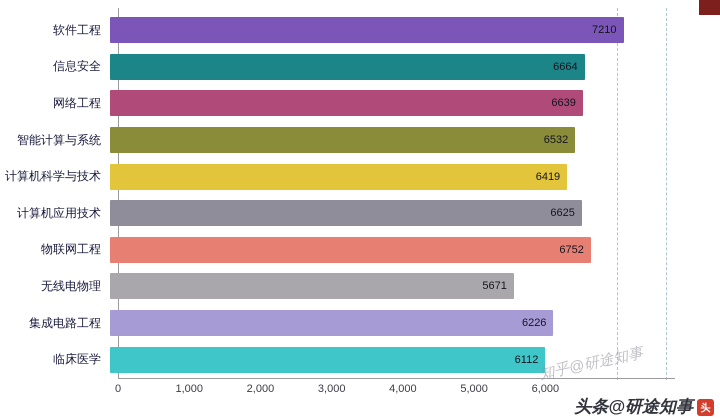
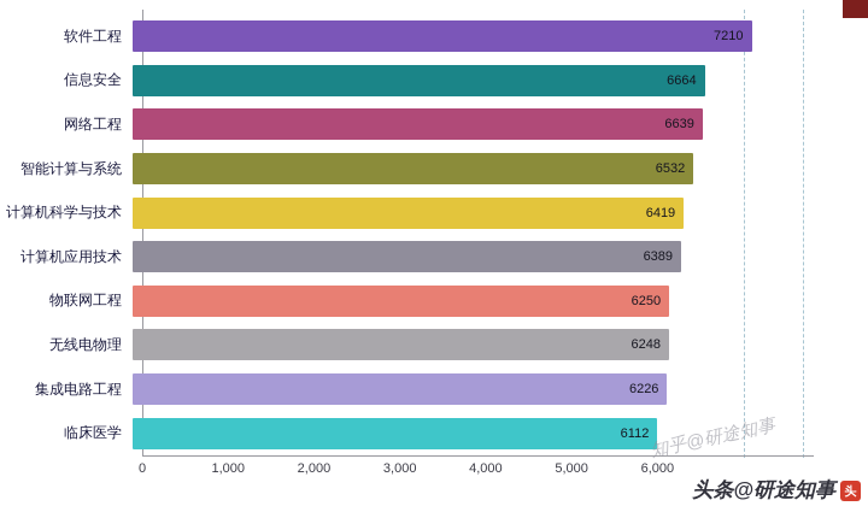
计算机应用技术: 6625 -> 6389
物联网工程: 6752 -> 6250
无线电物理: 5671 -> 6248
